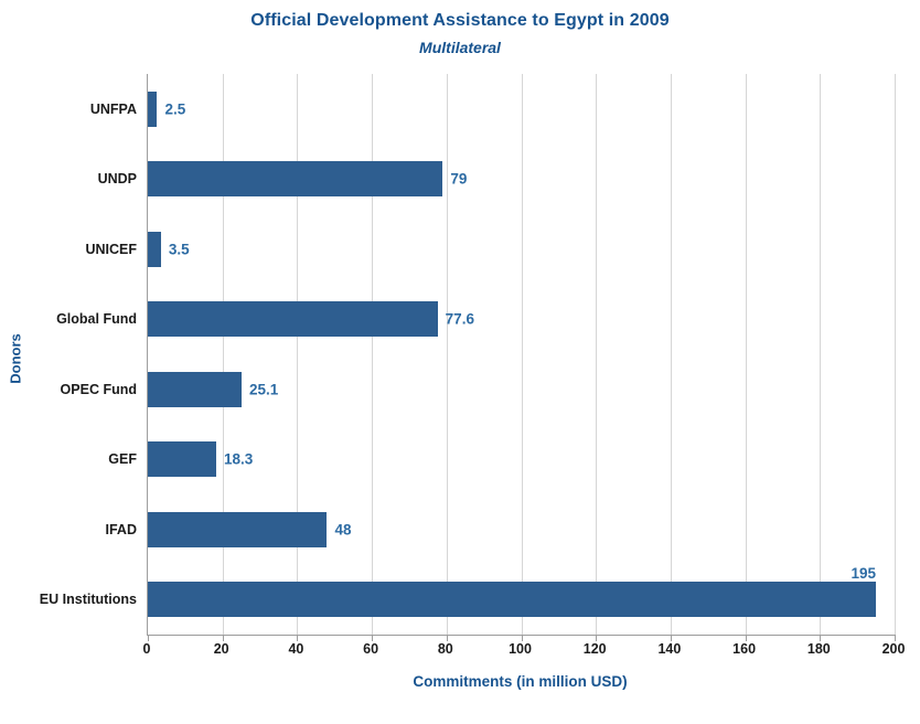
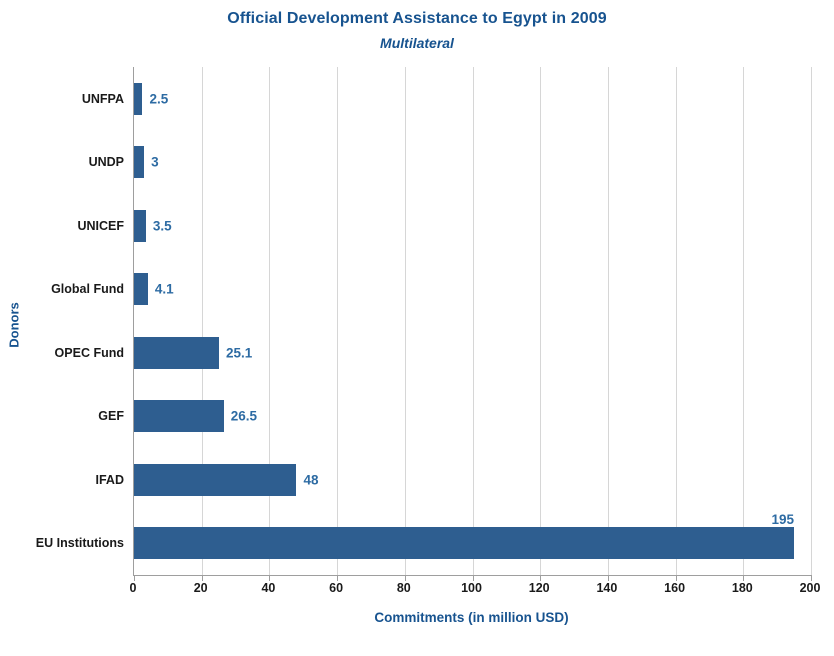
UNDP: 79 -> 3
Global Fund: 77.6 -> 4.1
GEF: 18.3 -> 26.5
